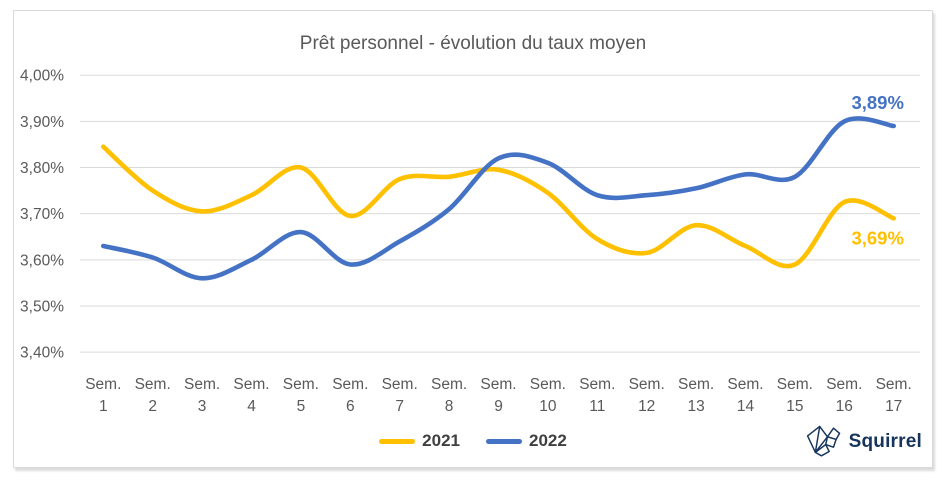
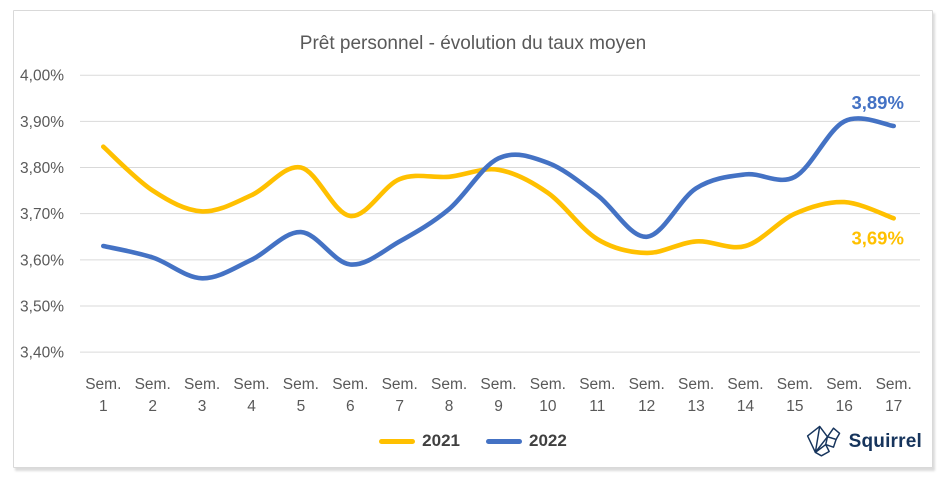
2022/12: 3,74% -> 3,65%
2021/13: 3,67% -> 3,64%
2021/15: 3,59% -> 3,70%
